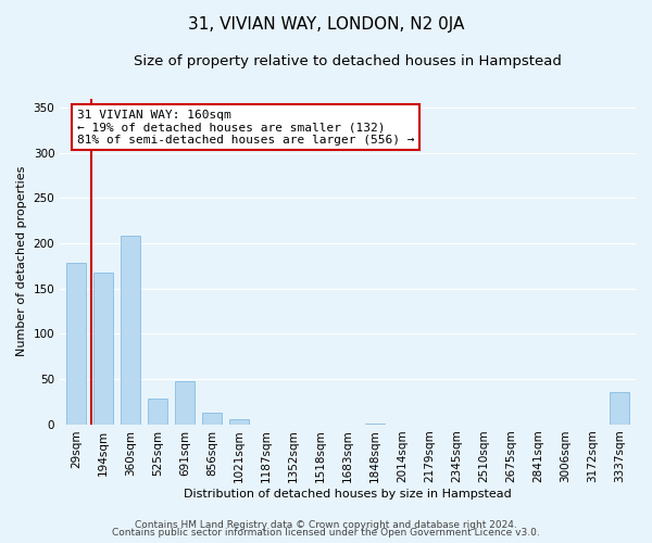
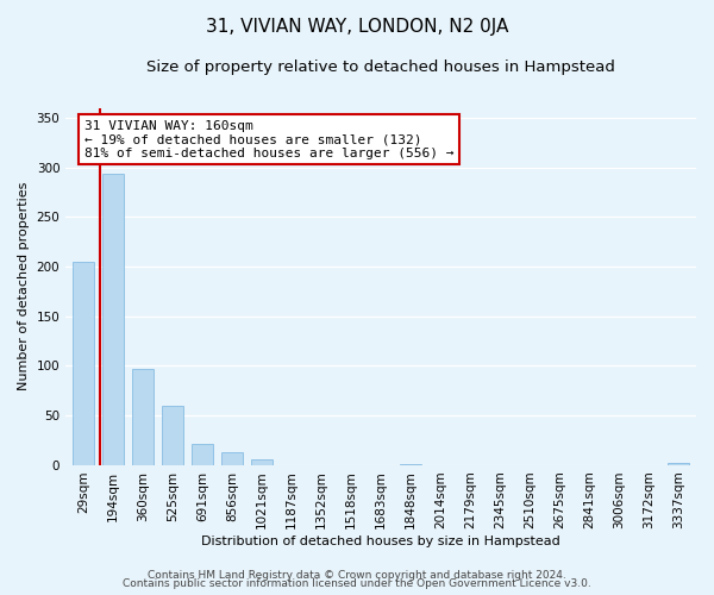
29sqm: 178 -> 205
194sqm: 168 -> 293
360sqm: 208 -> 97
525sqm: 28 -> 60
691sqm: 48 -> 21
3337sqm: 36 -> 2
